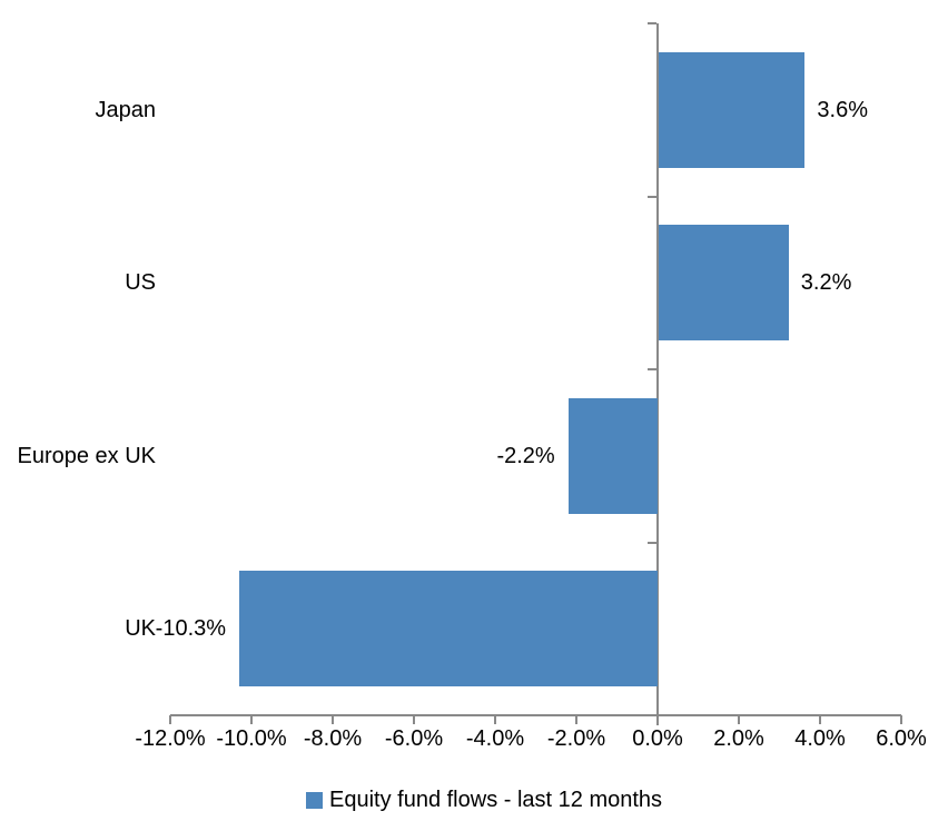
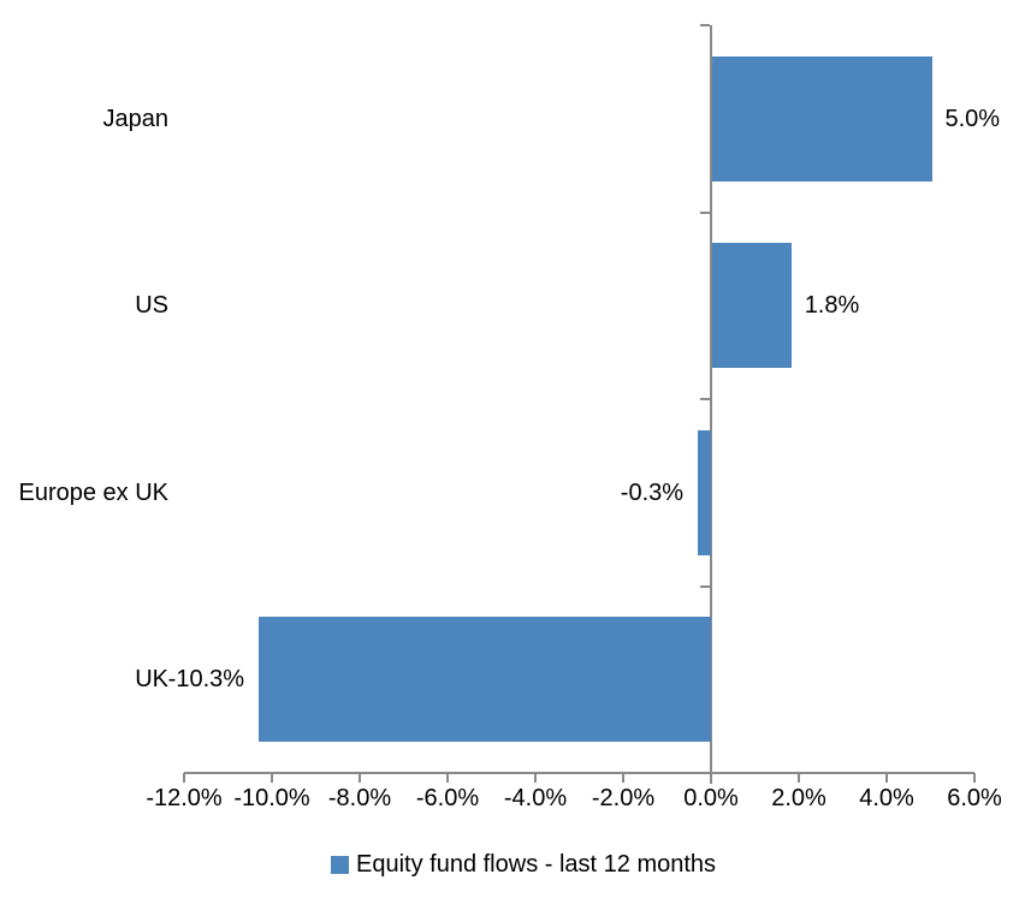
Japan: 3.6% -> 5.0%
US: 3.2% -> 1.8%
Europe ex UK: -2.2% -> -0.3%
